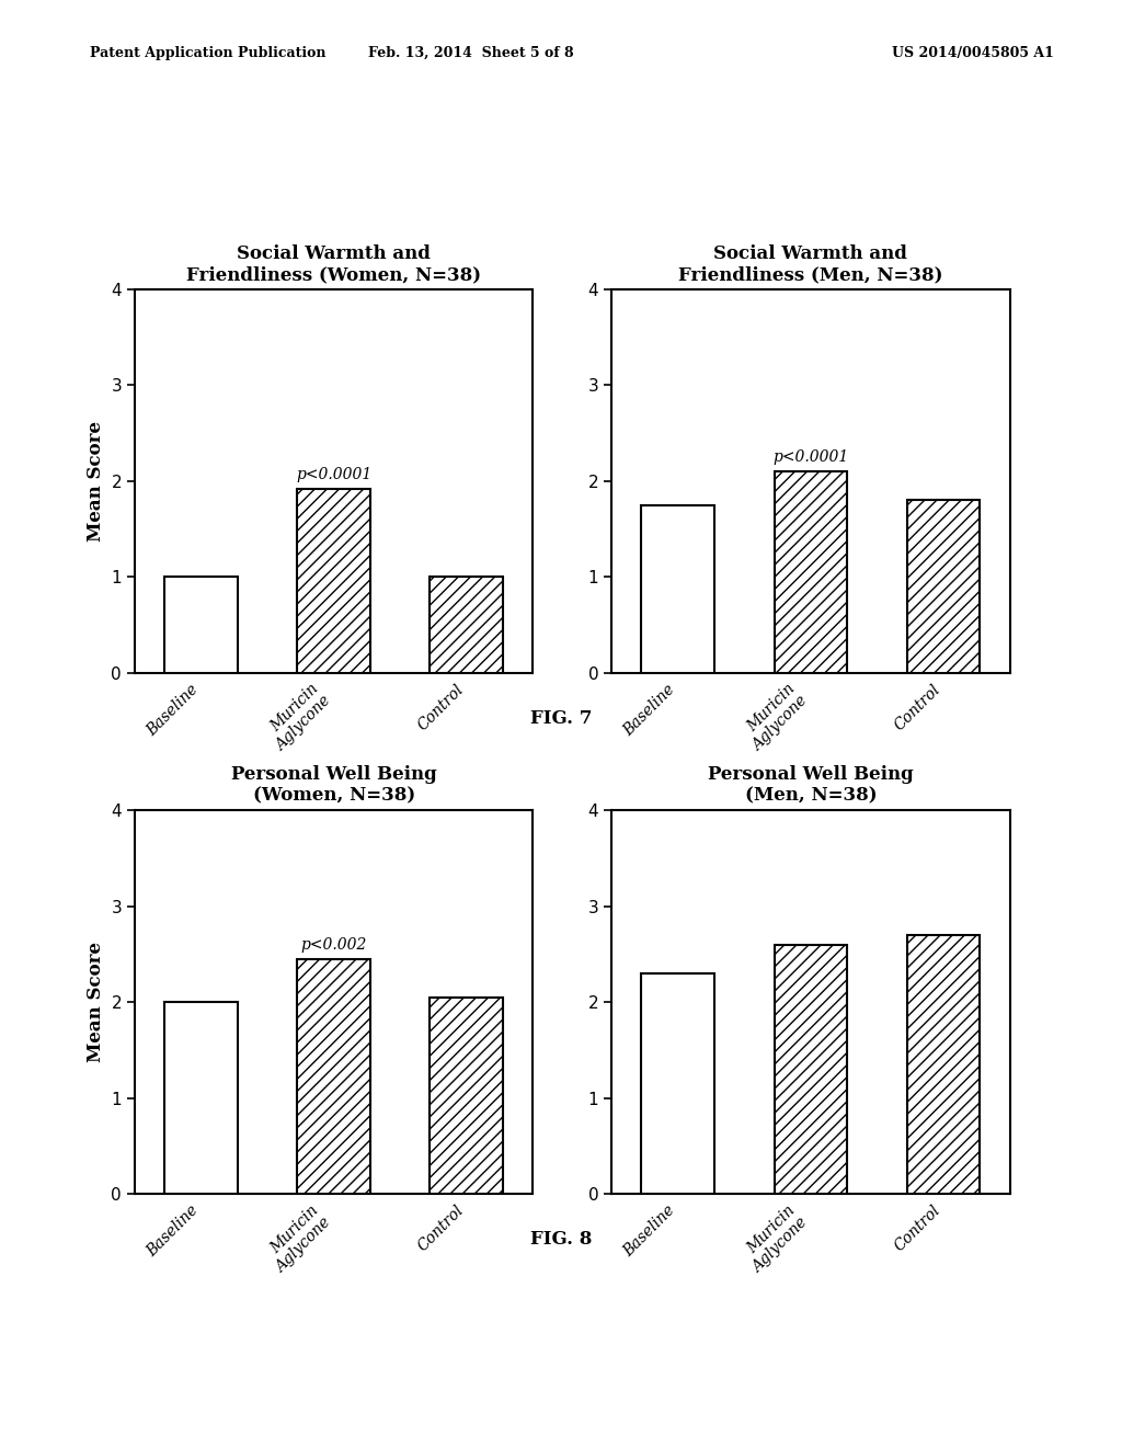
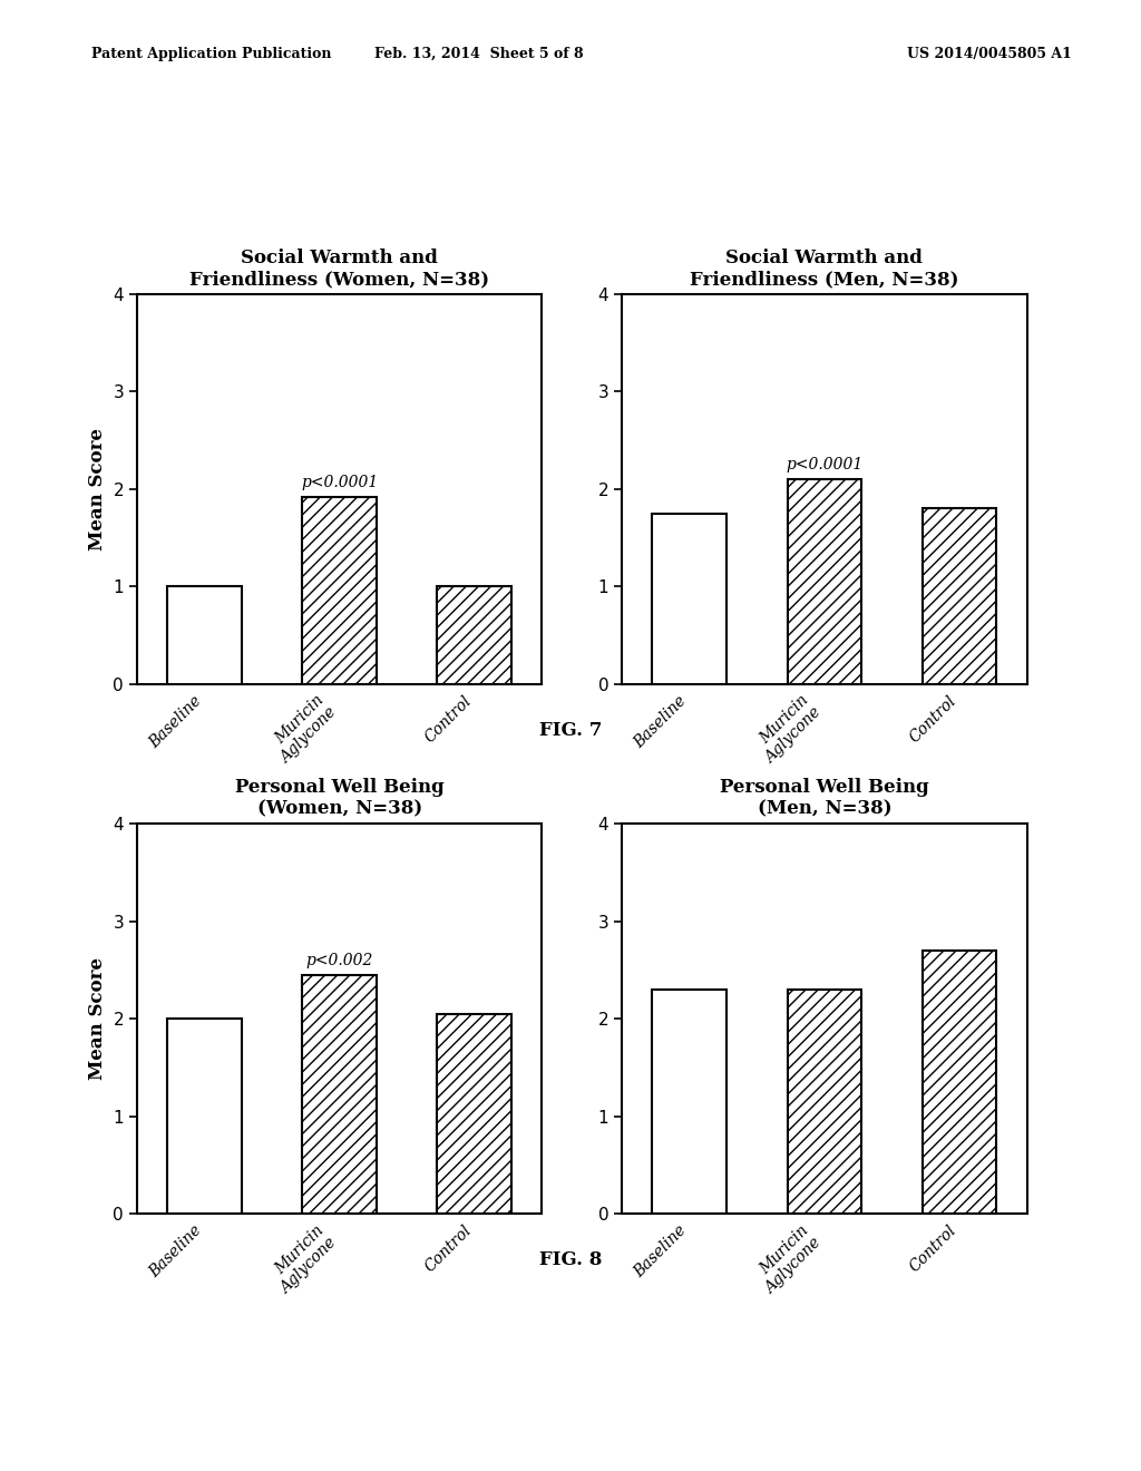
Personal Well Being (Men, N=38)/Muricin Aglycone: 2.6 -> 2.3
